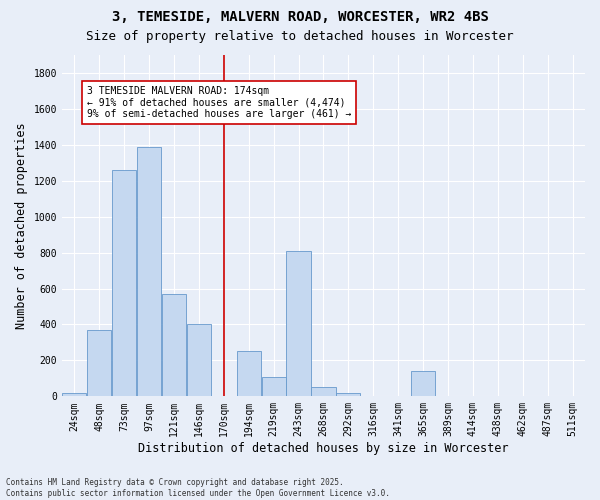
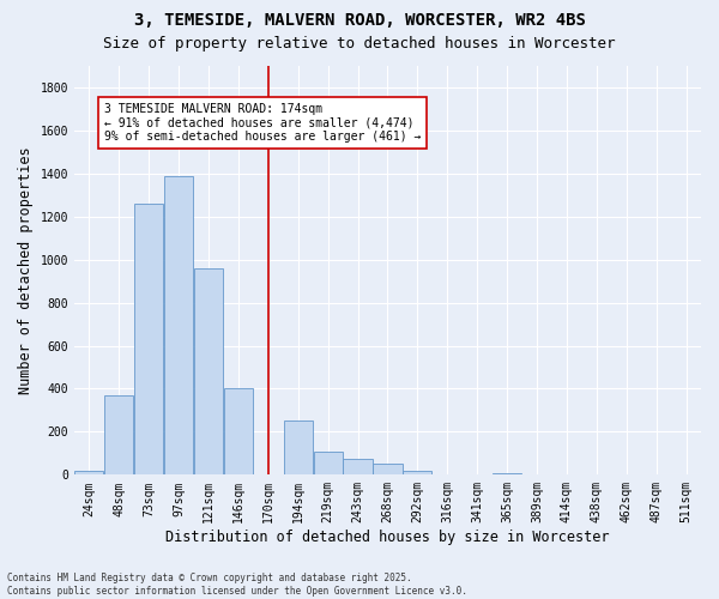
121sqm: 570 -> 960
243sqm: 810 -> 80
365sqm: 140 -> 0
